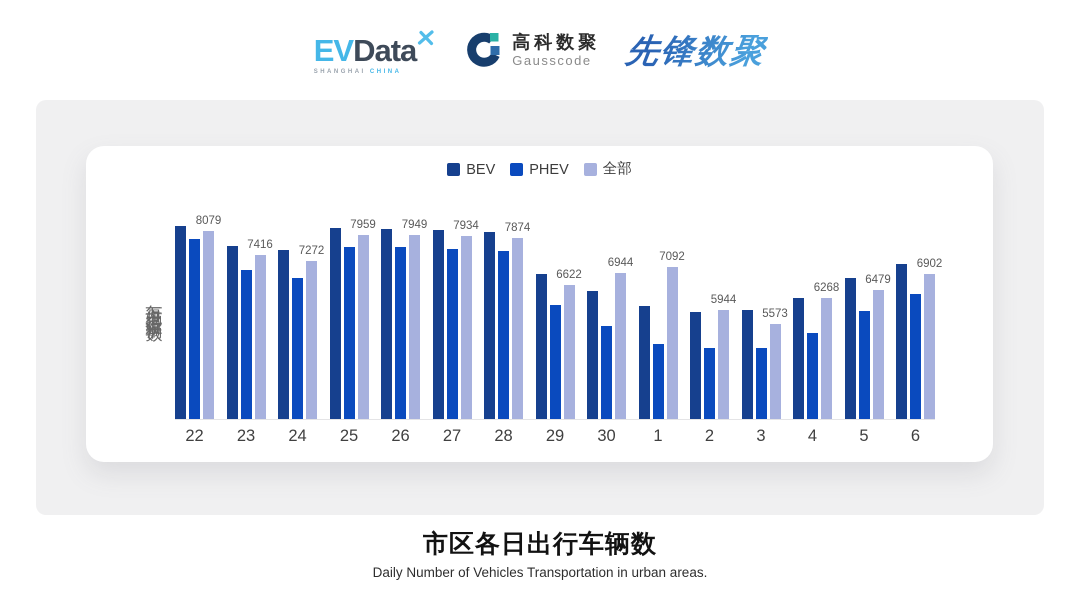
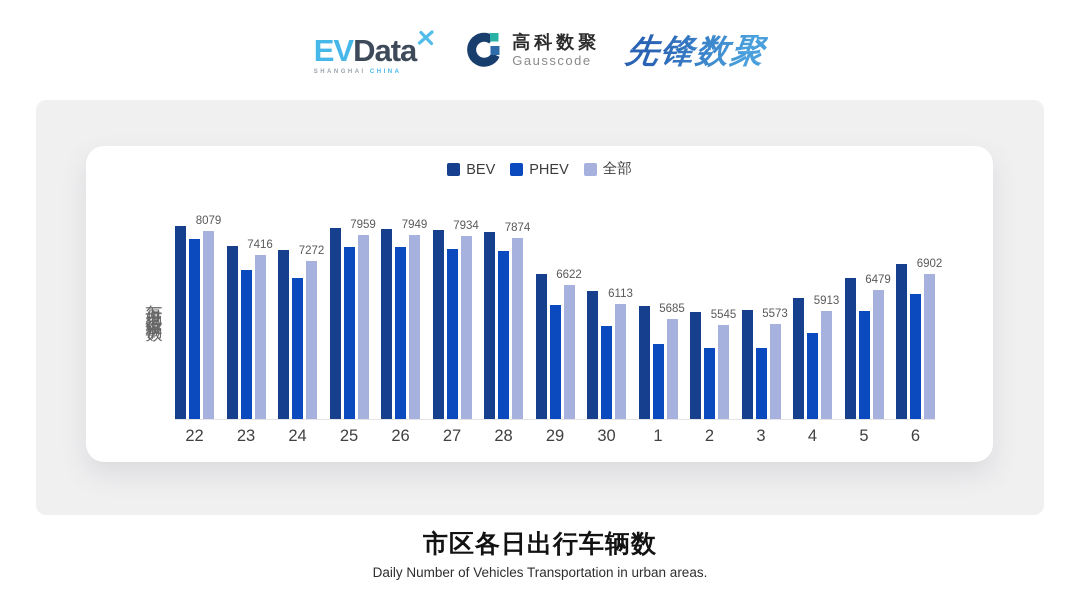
全部/30: 6944 -> 6113
全部/1: 7092 -> 5685
全部/2: 5944 -> 5545
全部/4: 6268 -> 5913
